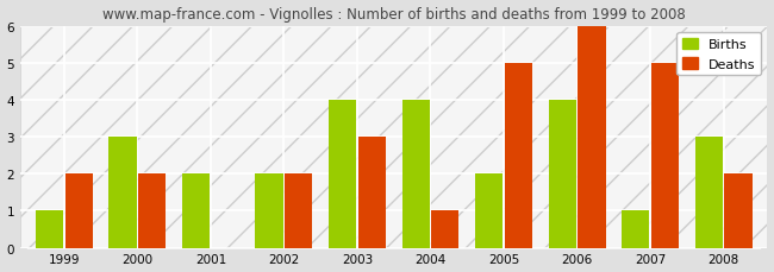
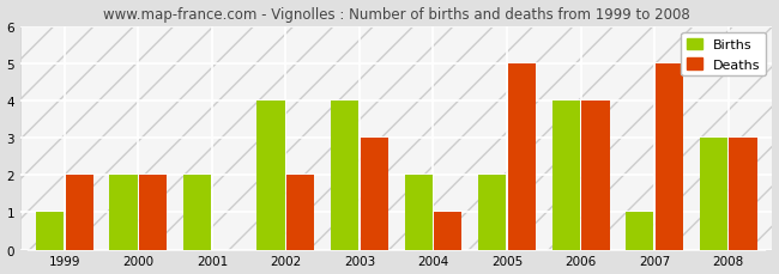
Births/2000: 3 -> 2
Births/2002: 2 -> 4
Births/2004: 4 -> 2
Deaths/2006: 6 -> 4
Deaths/2008: 2 -> 3
